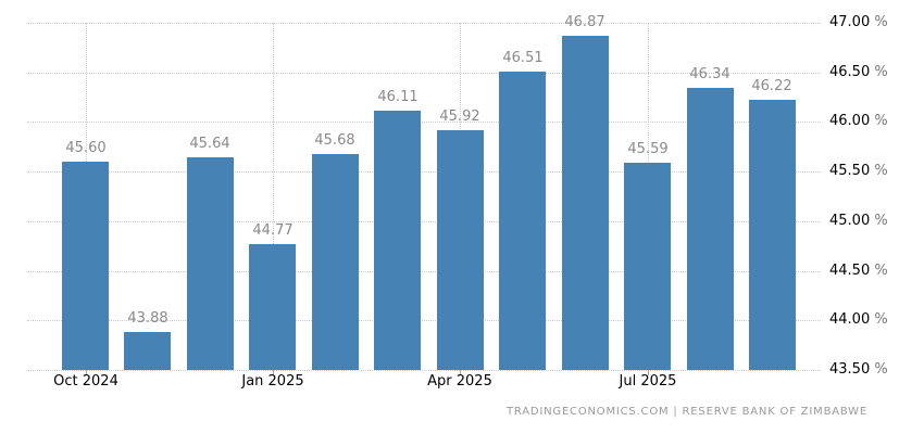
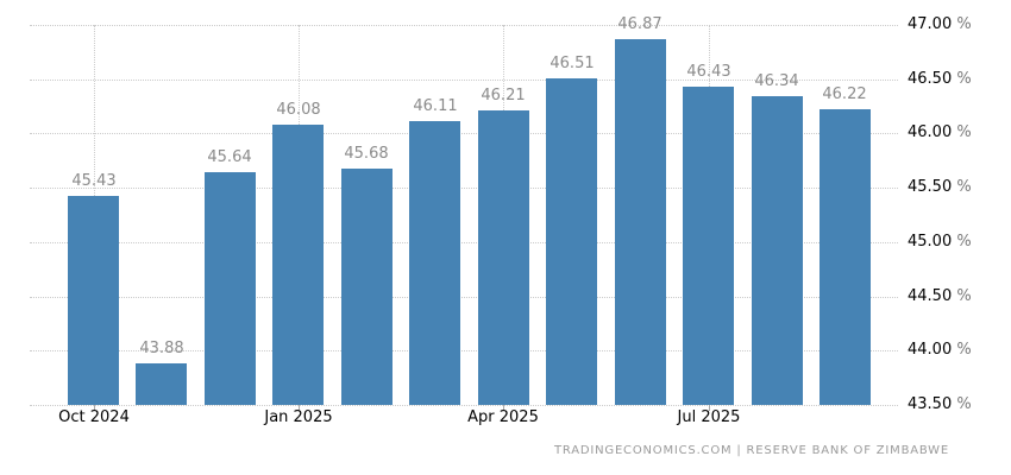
Oct 2024: 45.60 -> 45.43
Jan 2025: 44.77 -> 46.08
Apr 2025: 45.92 -> 46.21
Jul 2025: 45.59 -> 46.43
